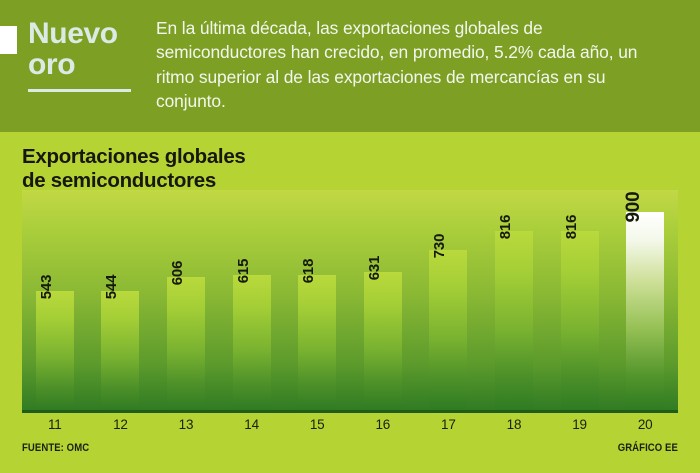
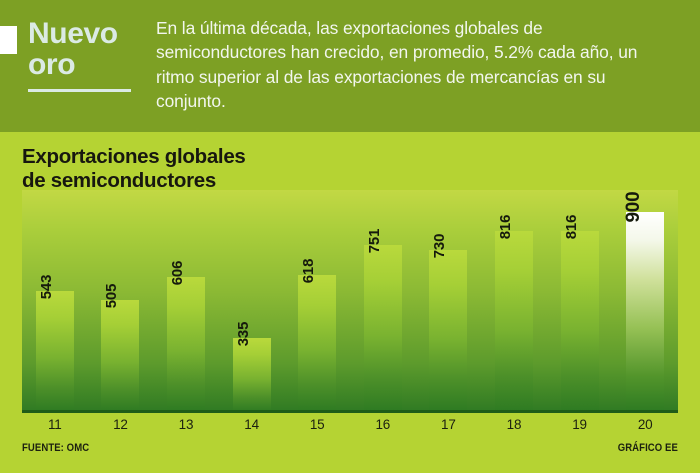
12: 544 -> 505
14: 615 -> 335
16: 631 -> 751
